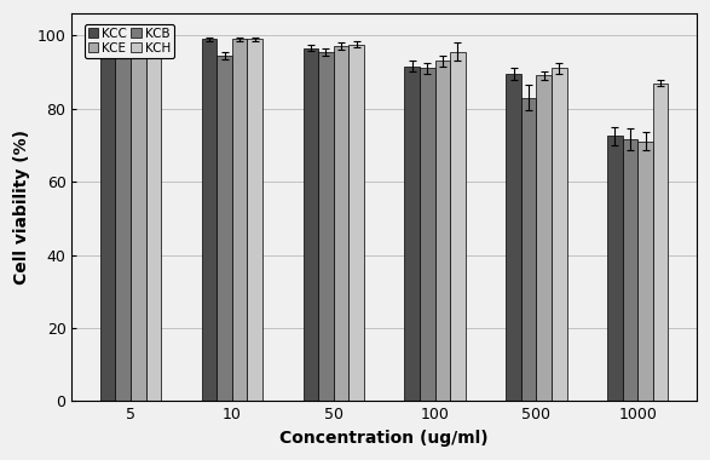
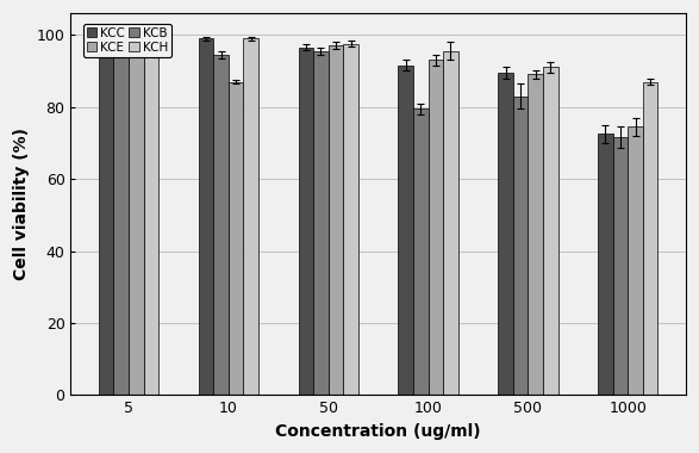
KCE/10: 99.0 -> 87.0
KCB/100: 91.0 -> 79.5
KCE/1000: 71.0 -> 74.5
